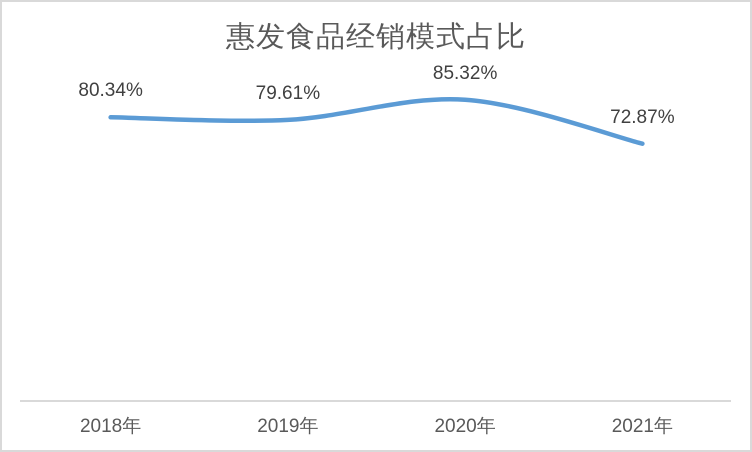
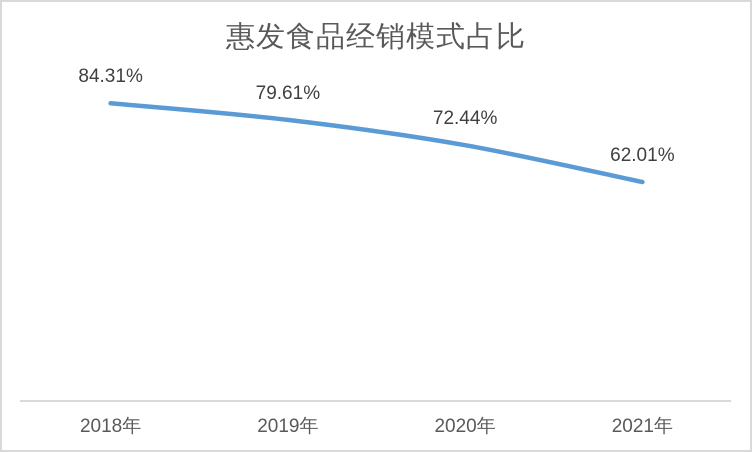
2018年: 80.34% -> 84.31%
2020年: 85.32% -> 72.44%
2021年: 72.87% -> 62.01%
